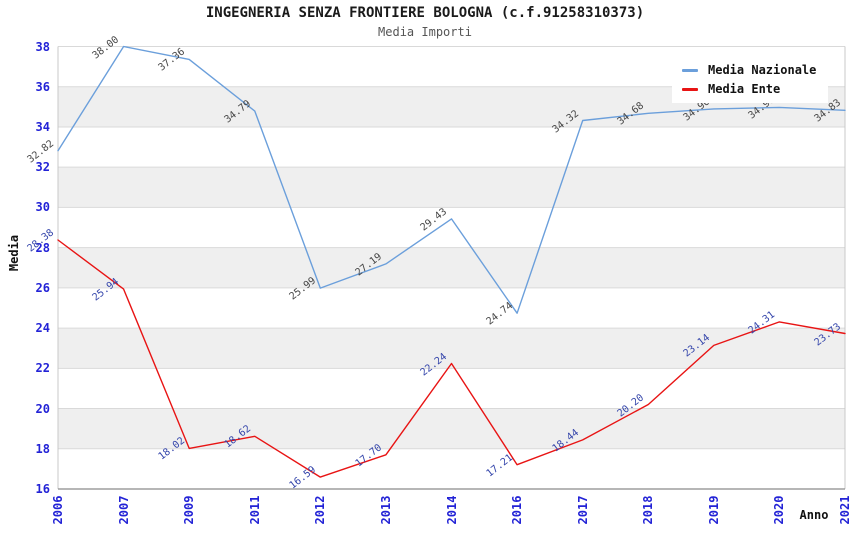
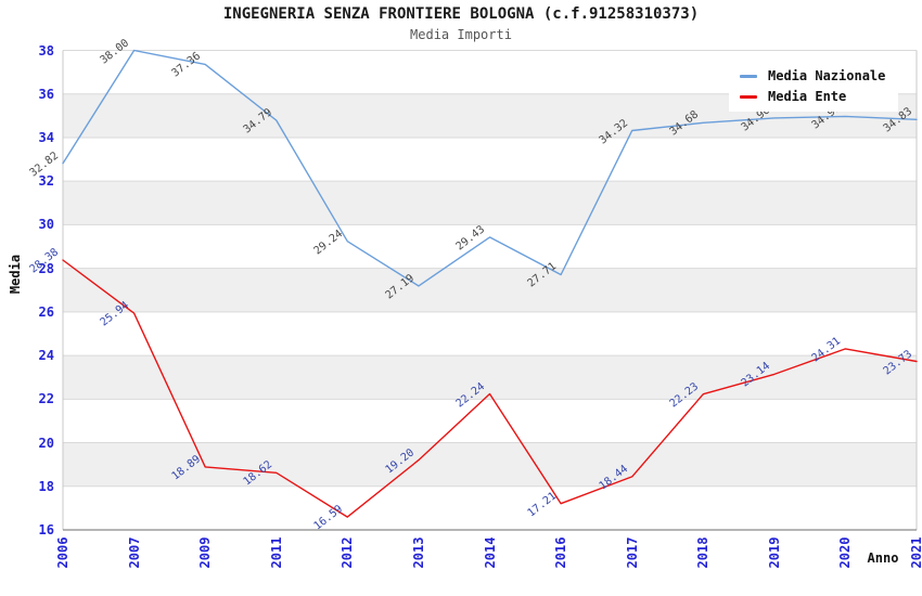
Media Ente/2009: 18.02 -> 18.89
Media Nazionale/2012: 25.99 -> 29.24
Media Ente/2013: 17.70 -> 19.20
Media Nazionale/2016: 24.74 -> 27.71
Media Ente/2018: 20.20 -> 22.23
